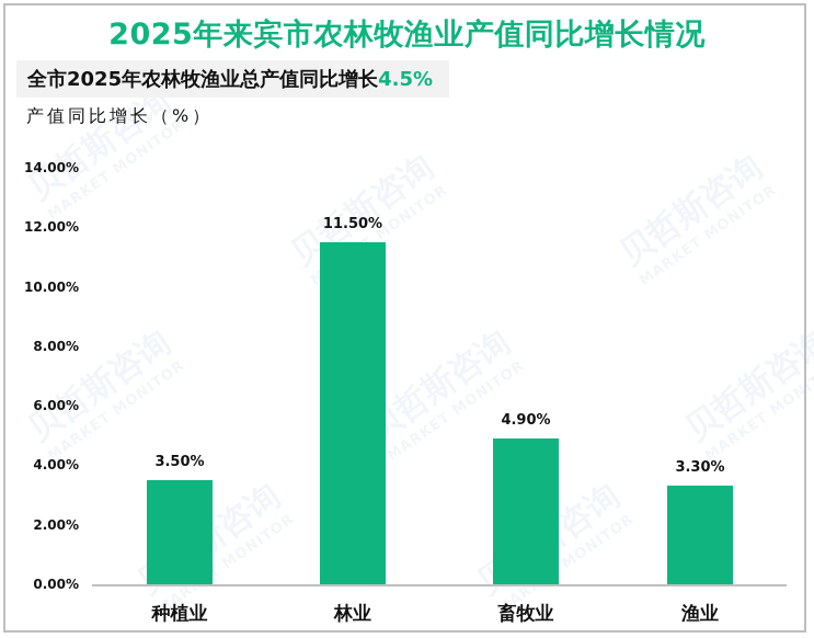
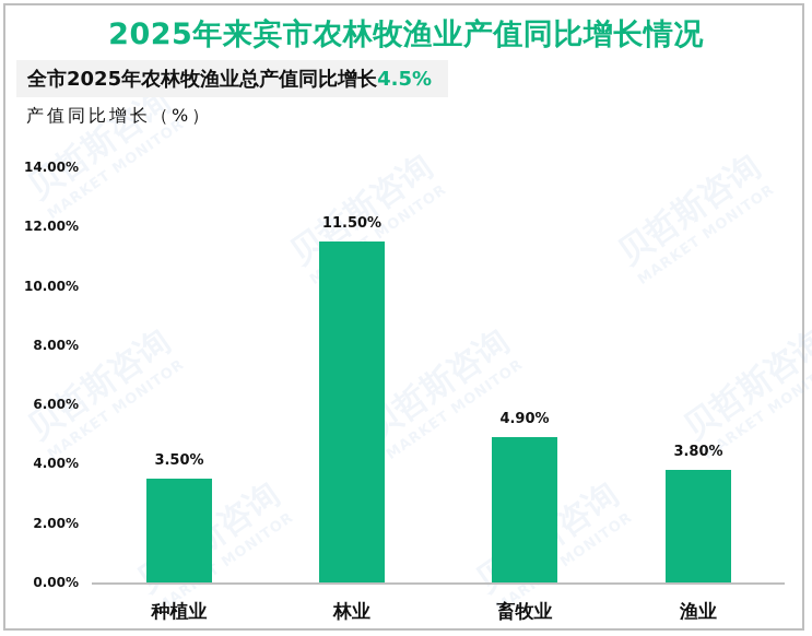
渔业: 3.30% -> 3.80%
